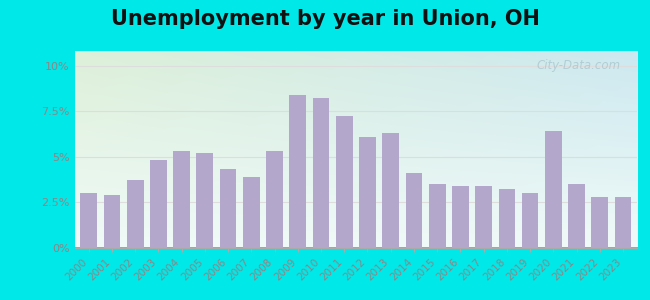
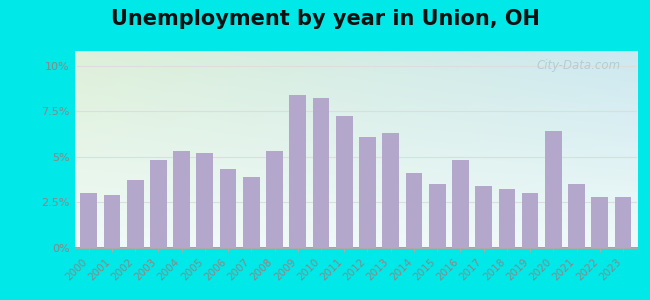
2016: 3.4% -> 4.8%
